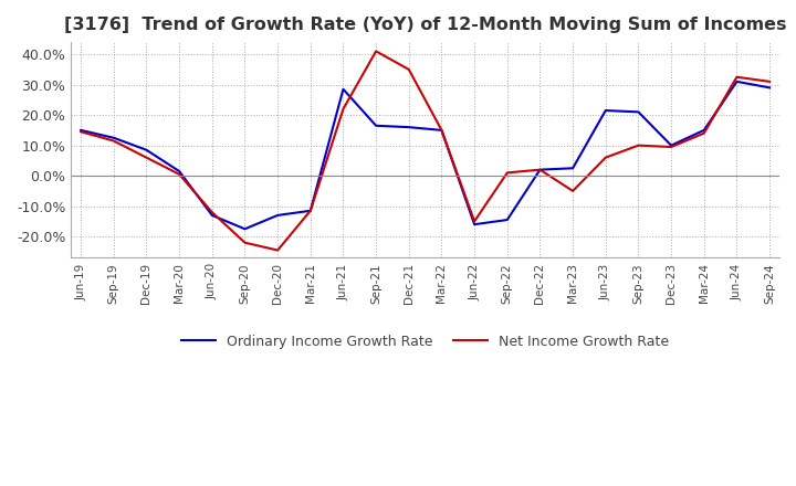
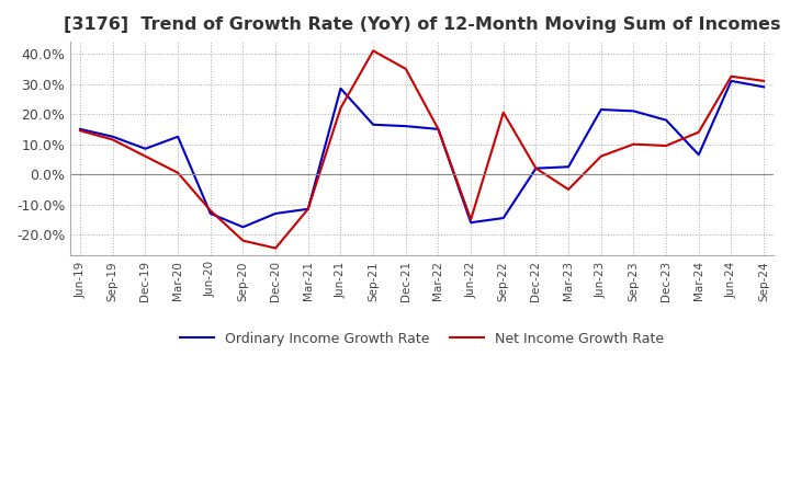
Ordinary Income Growth Rate/Mar-20: 1.5% -> 12.5%
Net Income Growth Rate/Sep-22: 1.0% -> 20.5%
Ordinary Income Growth Rate/Dec-23: 10.0% -> 18.0%
Ordinary Income Growth Rate/Mar-24: 15.0% -> 6.5%
